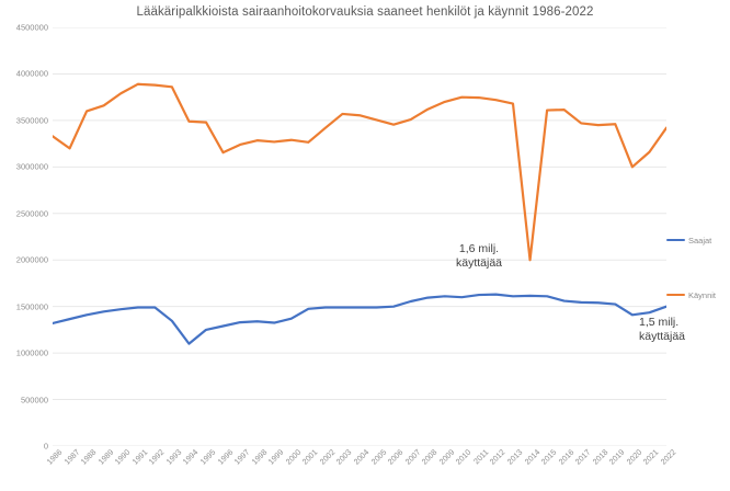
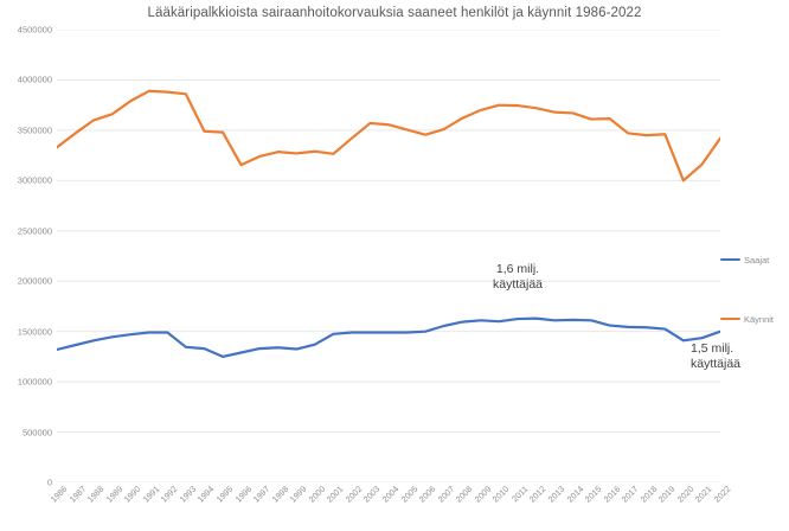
Käynnit/1987: 3200000 -> 3500000
Saajat/1994: 1100000 -> 1300000
Käynnit/2014: 2000000 -> 3700000
